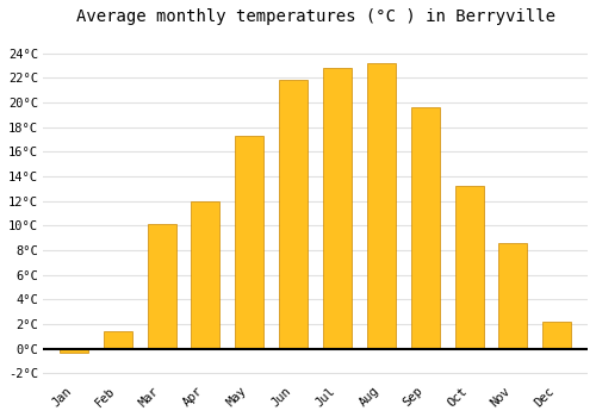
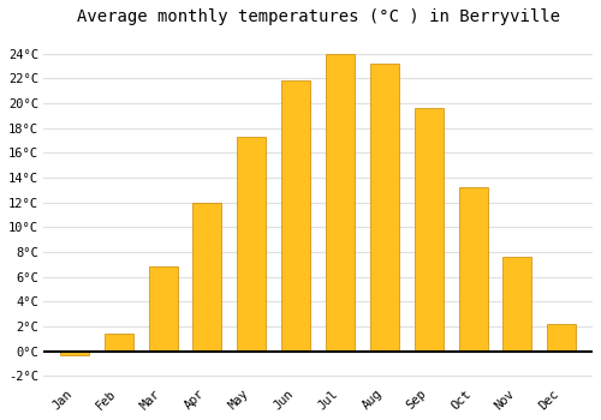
Mar: 10.1°C -> 6.8°C
Jul: 22.8°C -> 24.0°C
Nov: 8.6°C -> 7.6°C
